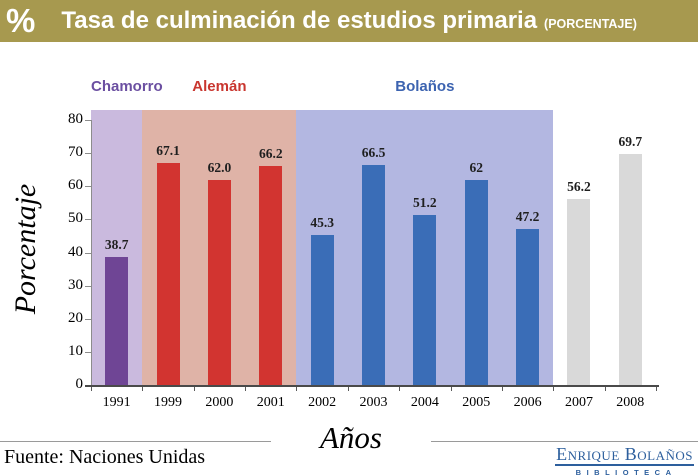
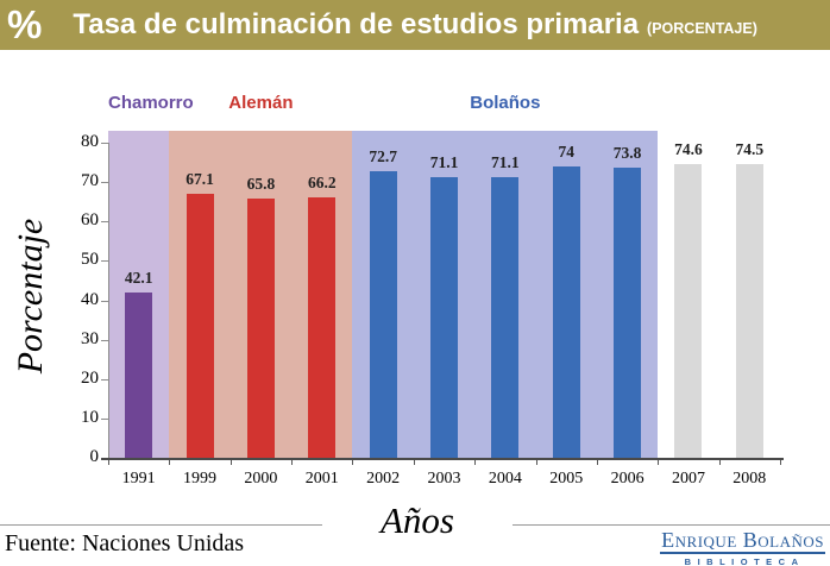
1991: 38.7 -> 42.1
2000: 62.0 -> 65.8
2002: 45.3 -> 72.7
2003: 66.5 -> 71.1
2004: 51.2 -> 71.1
2005: 62 -> 74
2006: 47.2 -> 73.8
2007: 56.2 -> 74.6
2008: 69.7 -> 74.5
